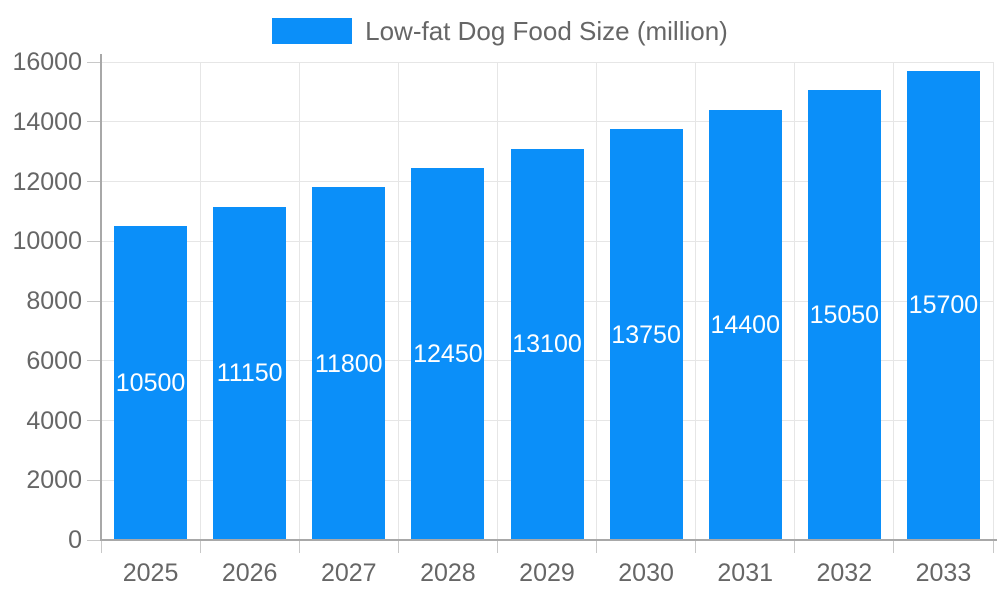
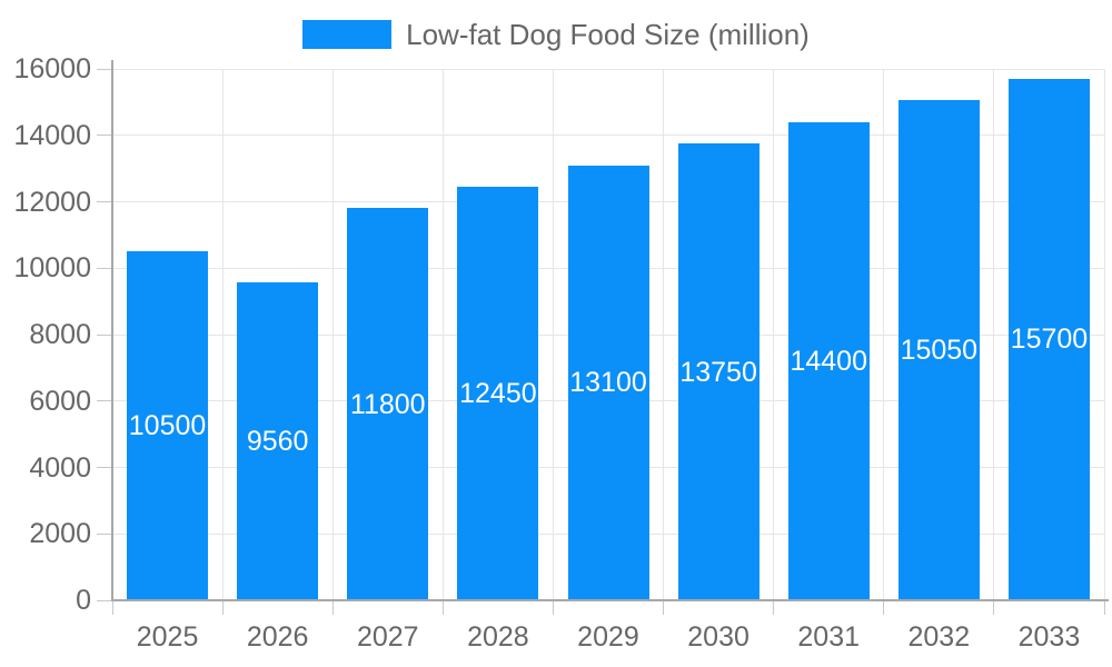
2026: 11150 -> 9560
